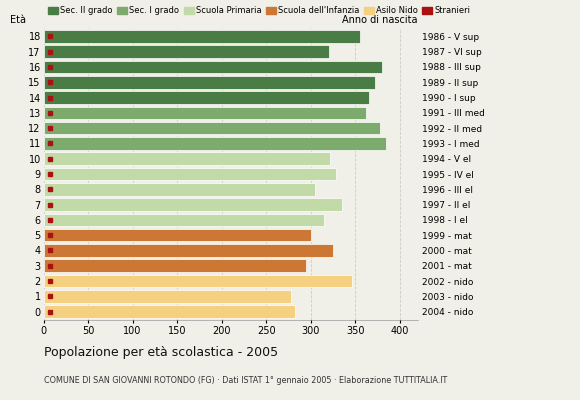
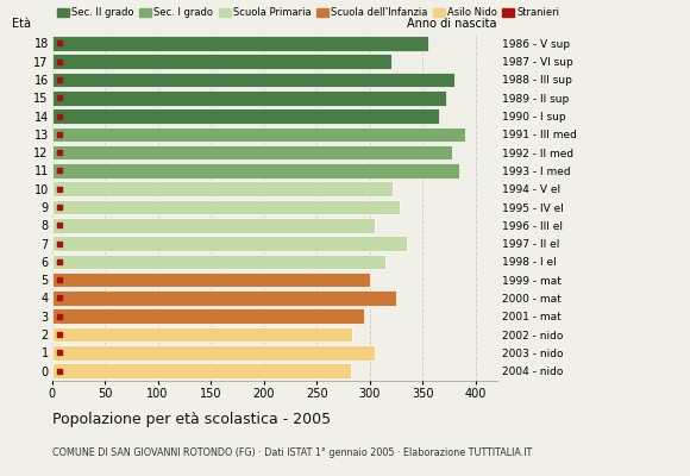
13: 362 -> 390
2: 346 -> 283
1: 278 -> 305
